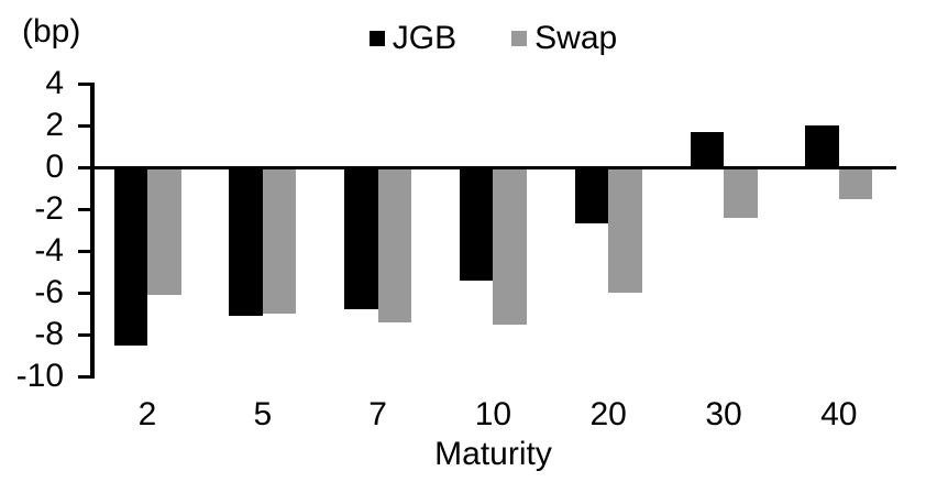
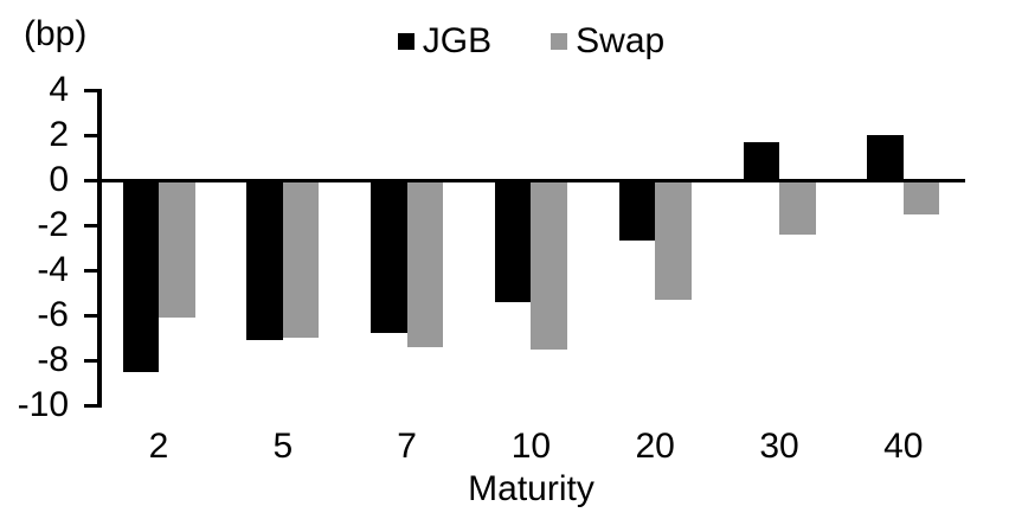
Swap/20: -6.0 -> -5.3
